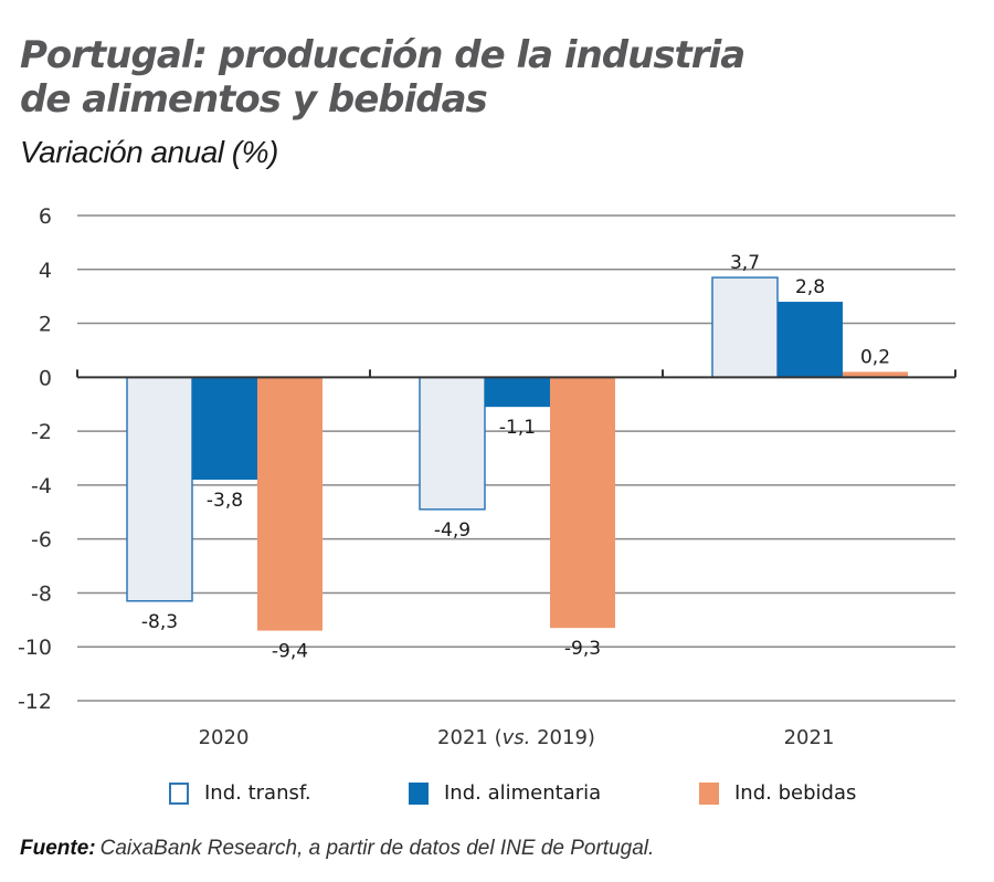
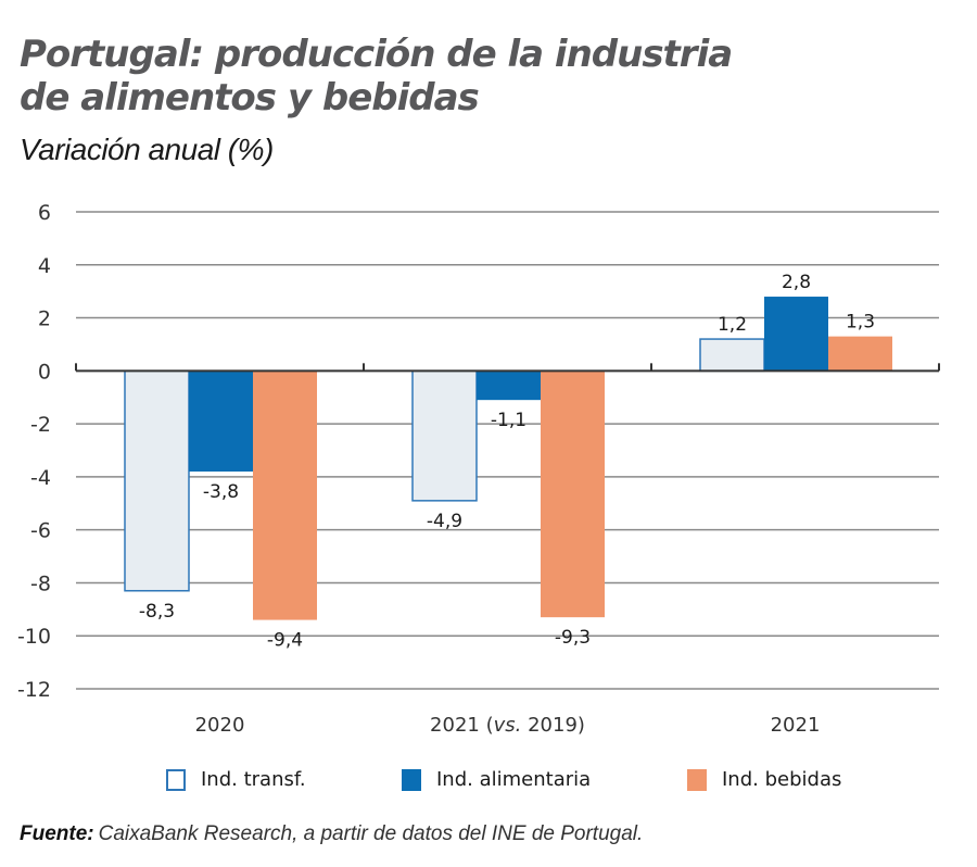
Ind. transf./2021: 3,7 -> 1,2
Ind. bebidas/2021: 0,2 -> 1,3
